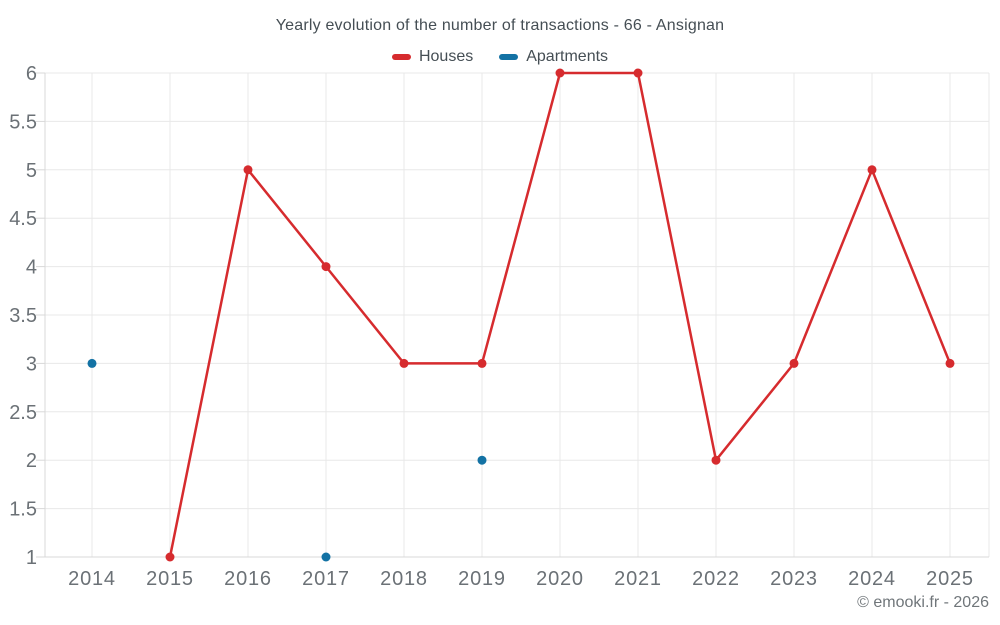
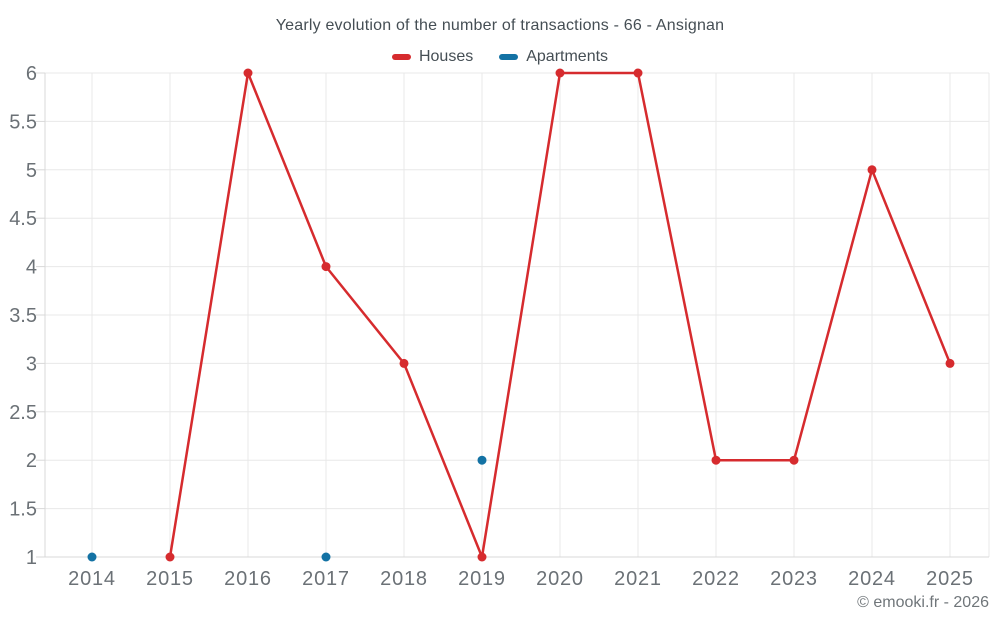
Apartments/2014: 3 -> 1
Houses/2016: 5 -> 6
Houses/2019: 3 -> 1
Houses/2023: 3 -> 2
